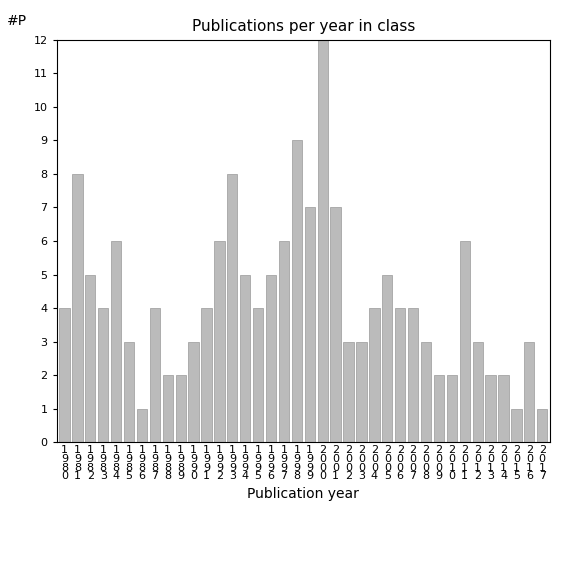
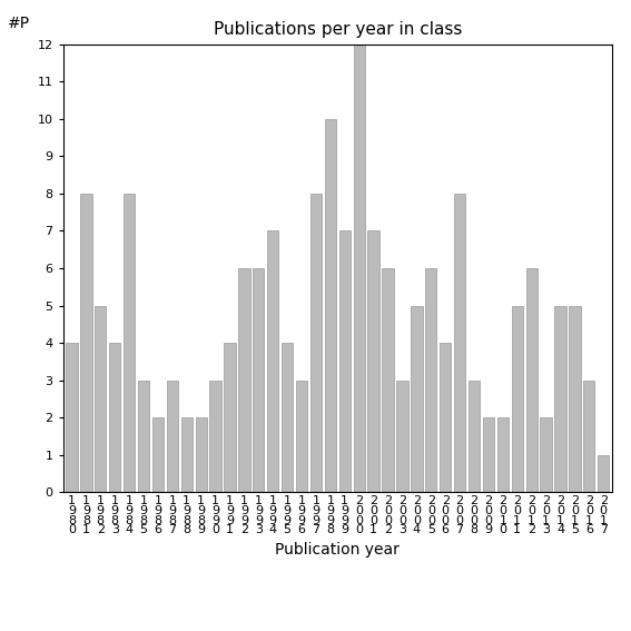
1 9 8 4: 6 -> 8
1 9 8 6: 1 -> 2
1 9 8 7: 4 -> 3
1 9 9 3: 8 -> 6
1 9 9 4: 5 -> 7
1 9 9 6: 5 -> 3
1 9 9 7: 6 -> 8
1 9 9 8: 9 -> 10
2 0 0 2: 3 -> 6
2 0 0 4: 4 -> 5
2 0 0 5: 5 -> 6
2 0 0 7: 4 -> 8
2 0 1 1: 6 -> 5
2 0 1 2: 3 -> 6
2 0 1 4: 2 -> 5
2 0 1 5: 1 -> 5
